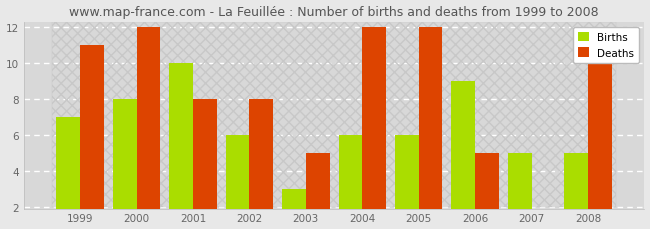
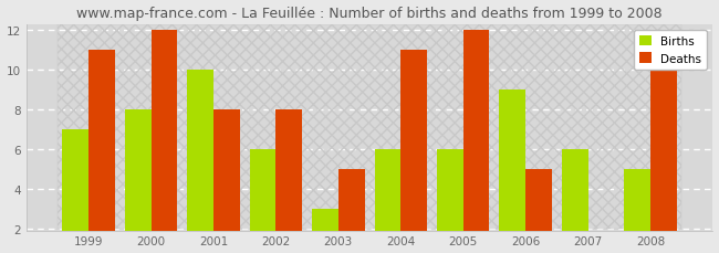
Deaths/2004: 12 -> 11
Births/2007: 5 -> 6
